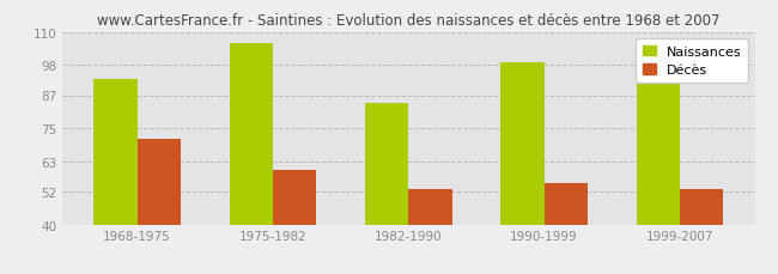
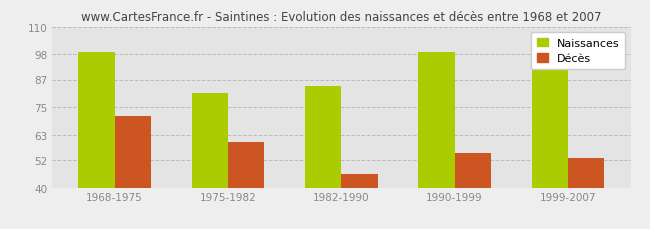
Naissances/1968-1975: 93 -> 99
Naissances/1975-1982: 106 -> 81
Décès/1982-1990: 53 -> 46
